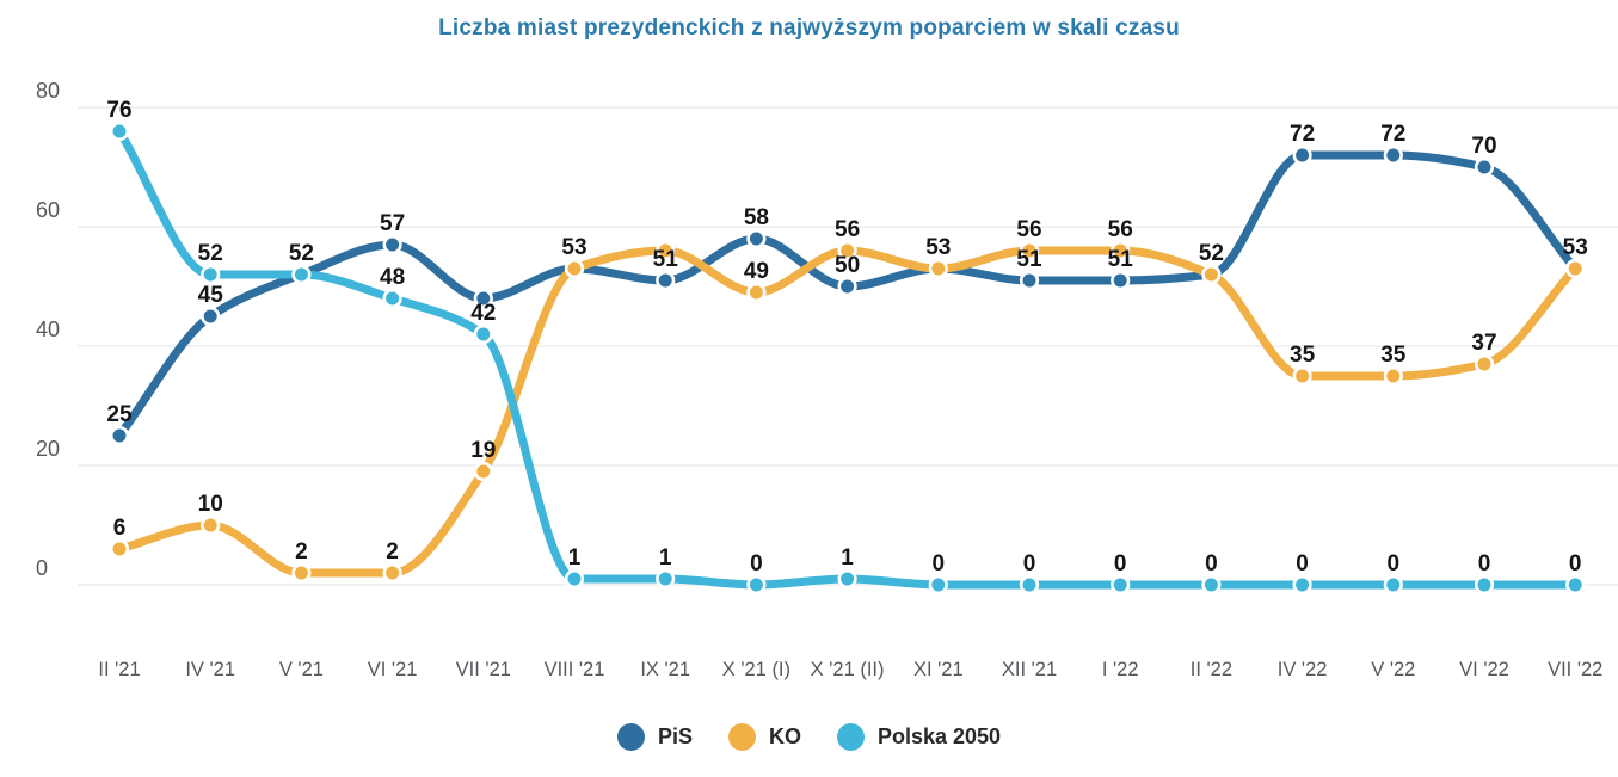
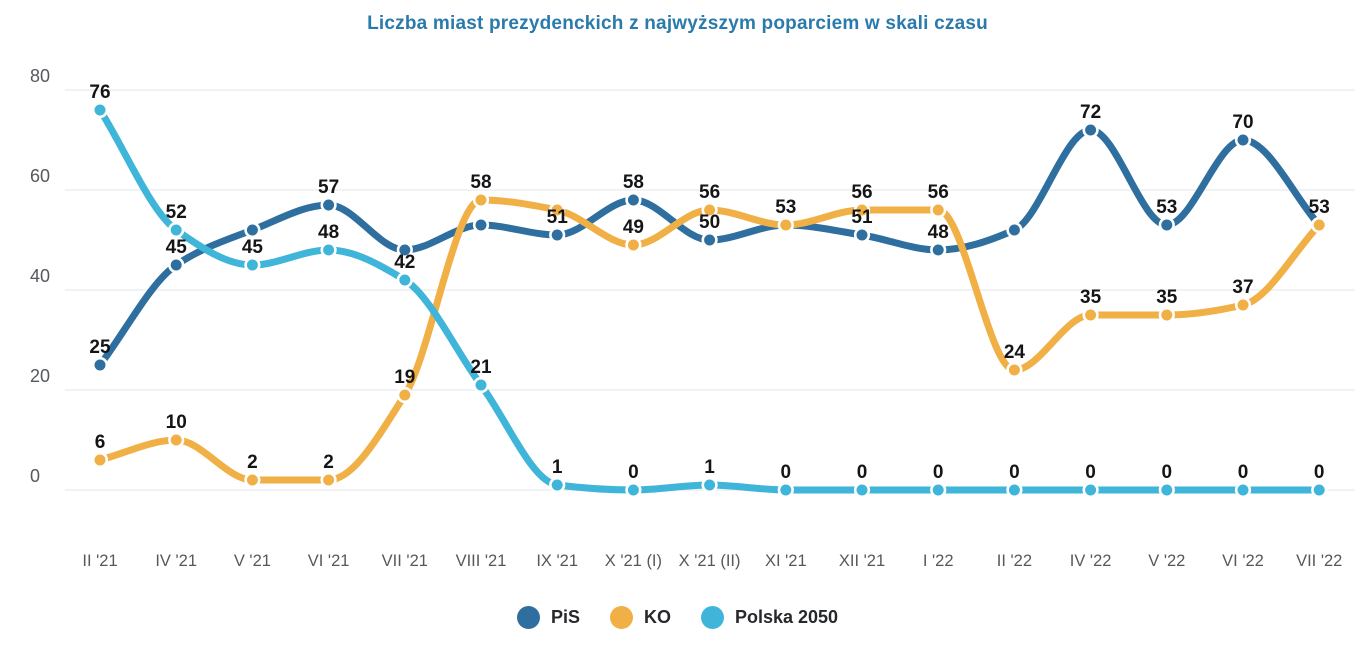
Polska 2050/V '21: 52 -> 45
KO/VIII '21: 53 -> 58
Polska 2050/VIII '21: 1 -> 21
PiS/I '22: 51 -> 48
KO/II '22: 52 -> 24
PiS/V '22: 72 -> 53
